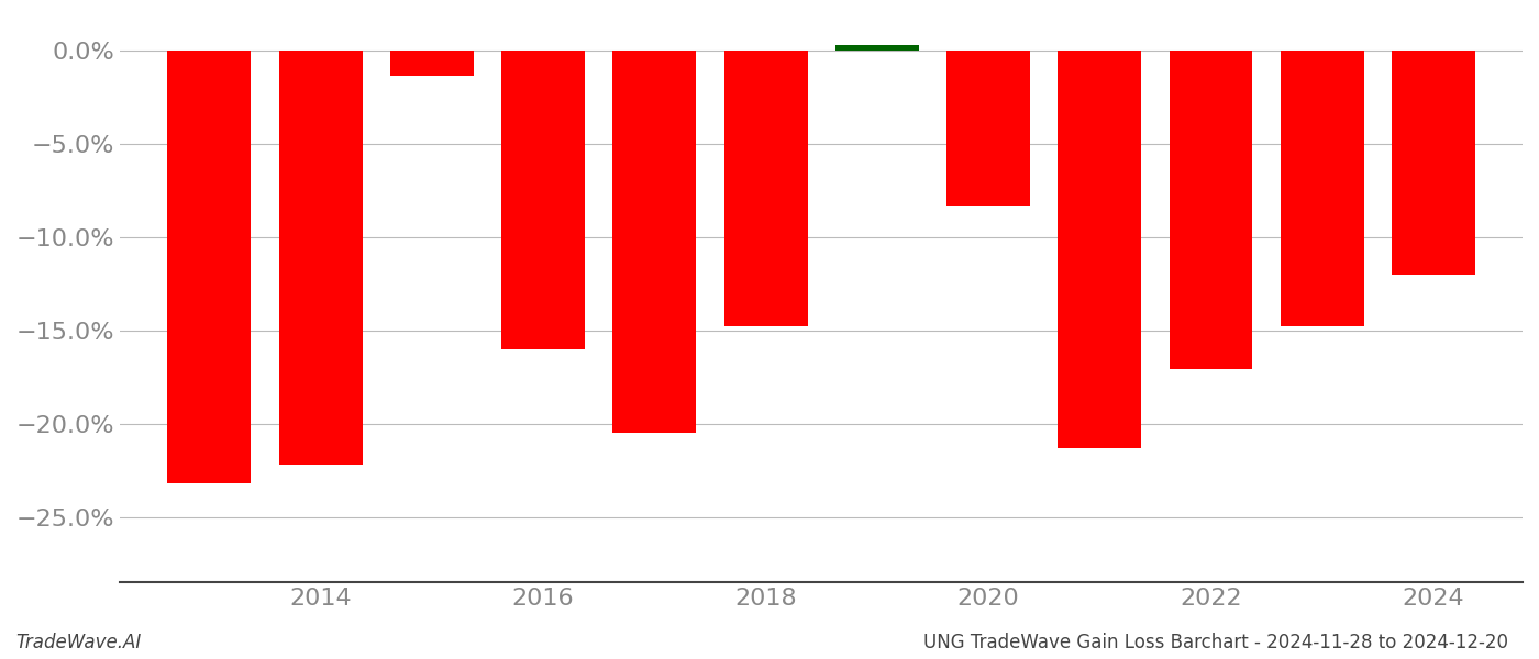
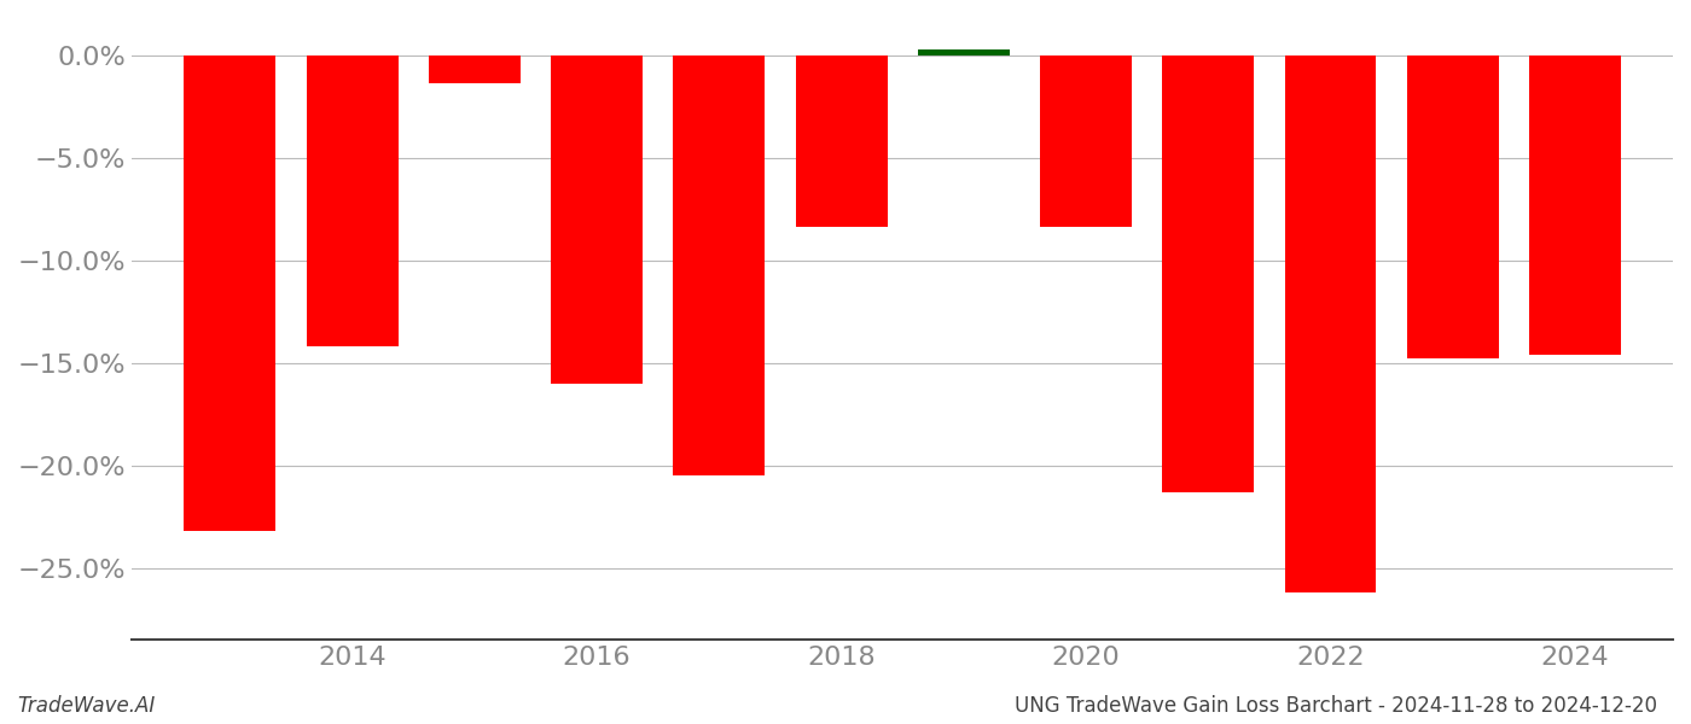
2014: -22.2% -> -14.2%
2018: -14.8% -> -8.4%
2022: -17.1% -> -26.2%
2024: -12.0% -> -14.6%
